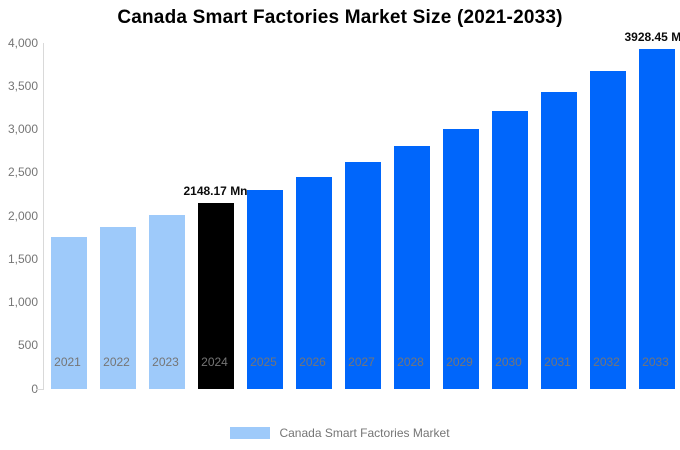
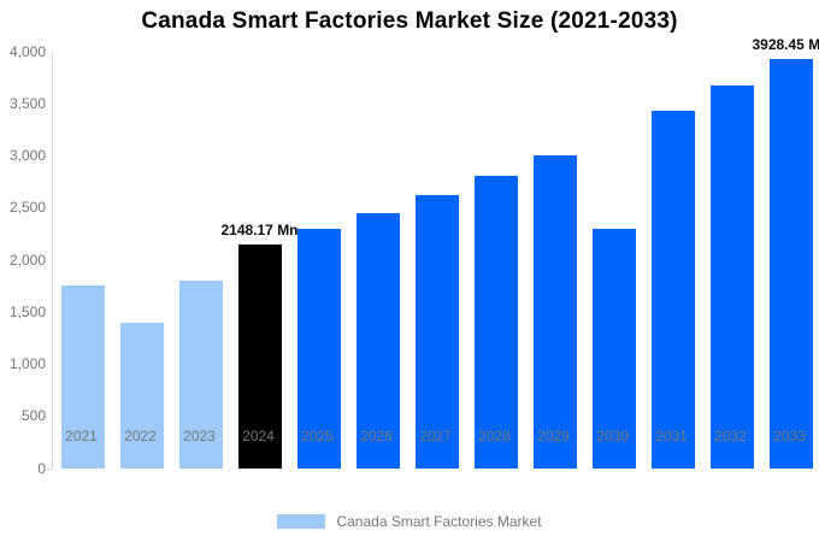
2022: 1900 -> 1400
2023: 2000 -> 1800
2030: 3200 -> 2300
